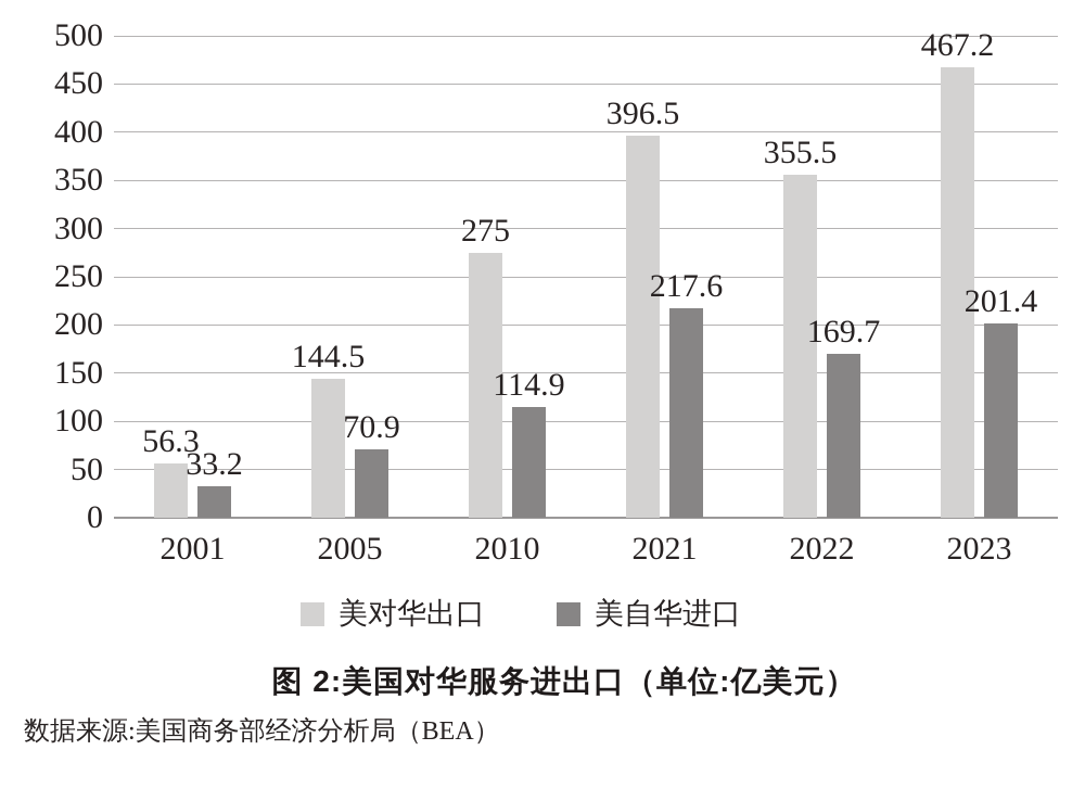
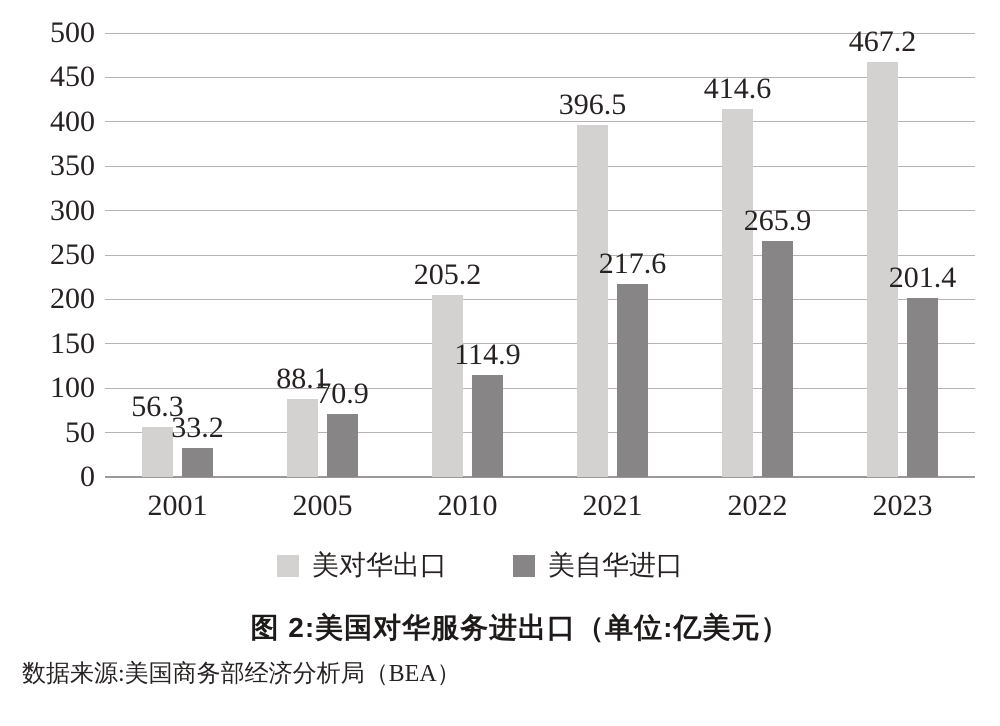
美对华出口/2005: 144.5 -> 88.1
美对华出口/2010: 275 -> 205.2
美对华出口/2022: 355.5 -> 414.6
美自华进口/2022: 169.7 -> 265.9
